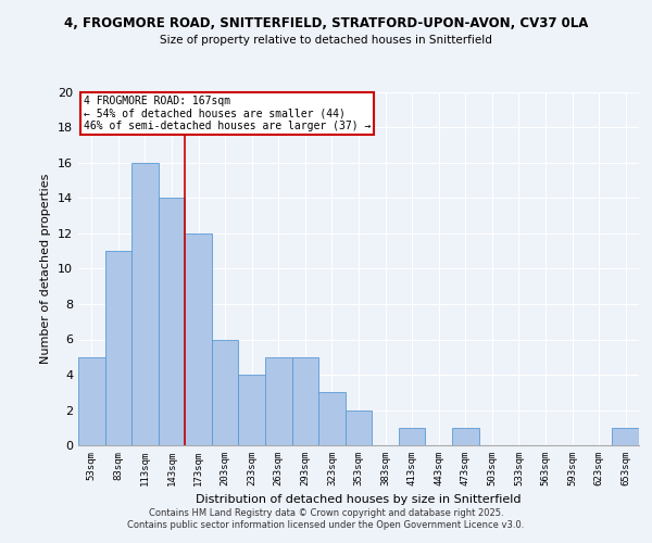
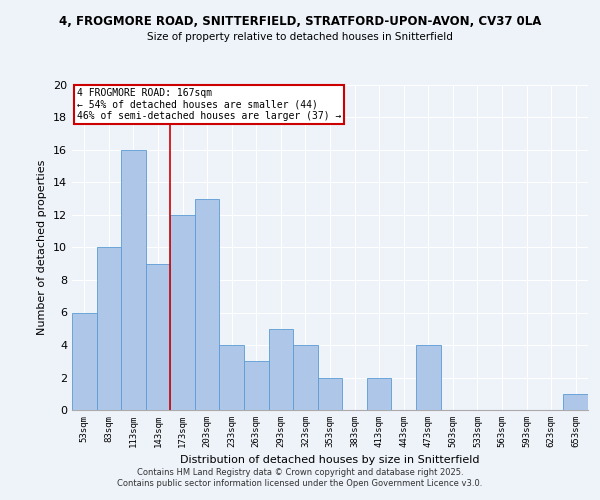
53sqm: 5 -> 6
83sqm: 11 -> 10
143sqm: 14 -> 9
203sqm: 6 -> 13
263sqm: 5 -> 3
323sqm: 3 -> 4
413sqm: 1 -> 2
473sqm: 1 -> 4
